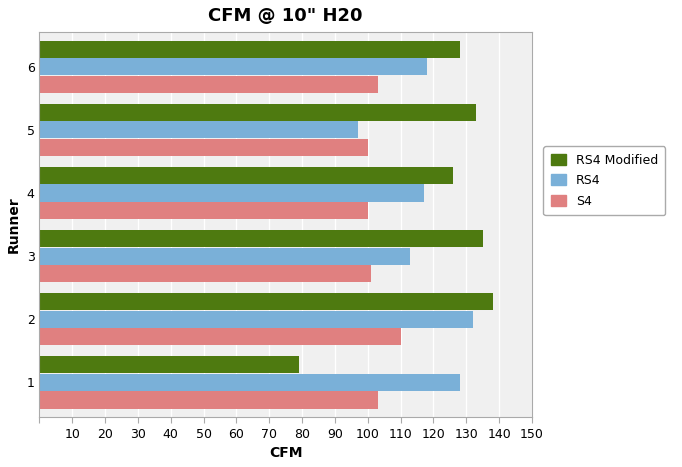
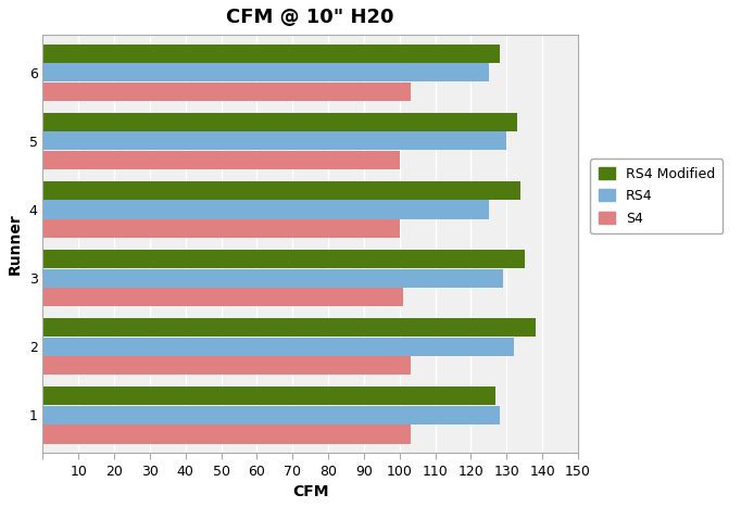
RS4/6: 118 -> 125
RS4/5: 97 -> 130
RS4 Modified/4: 126 -> 134
RS4/4: 117 -> 125
RS4/3: 113 -> 129
S4/2: 110 -> 103
RS4 Modified/1: 79 -> 127
